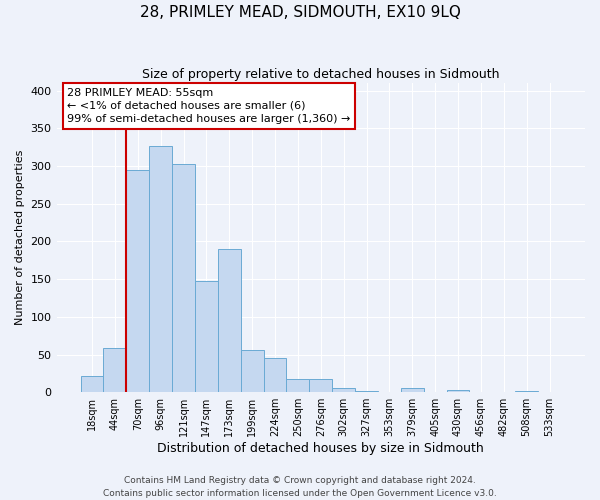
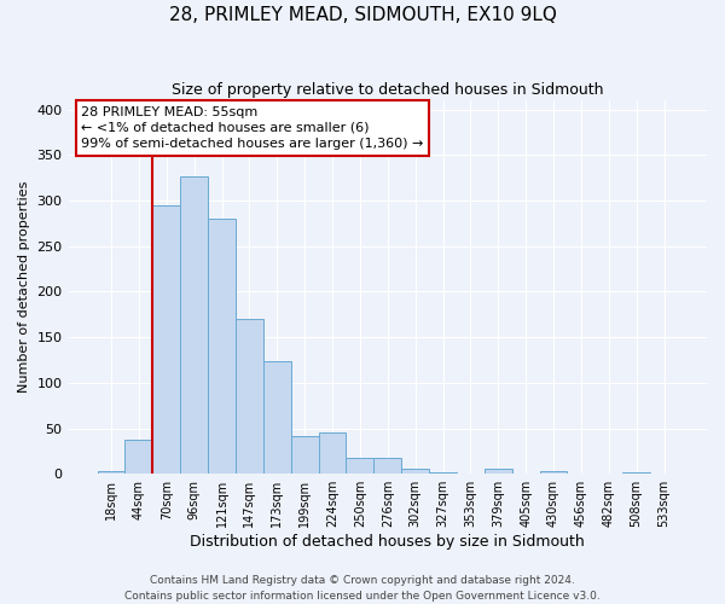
18sqm: 22 -> 3
44sqm: 58 -> 37
121sqm: 302 -> 280
147sqm: 148 -> 170
173sqm: 190 -> 124
199sqm: 56 -> 42
